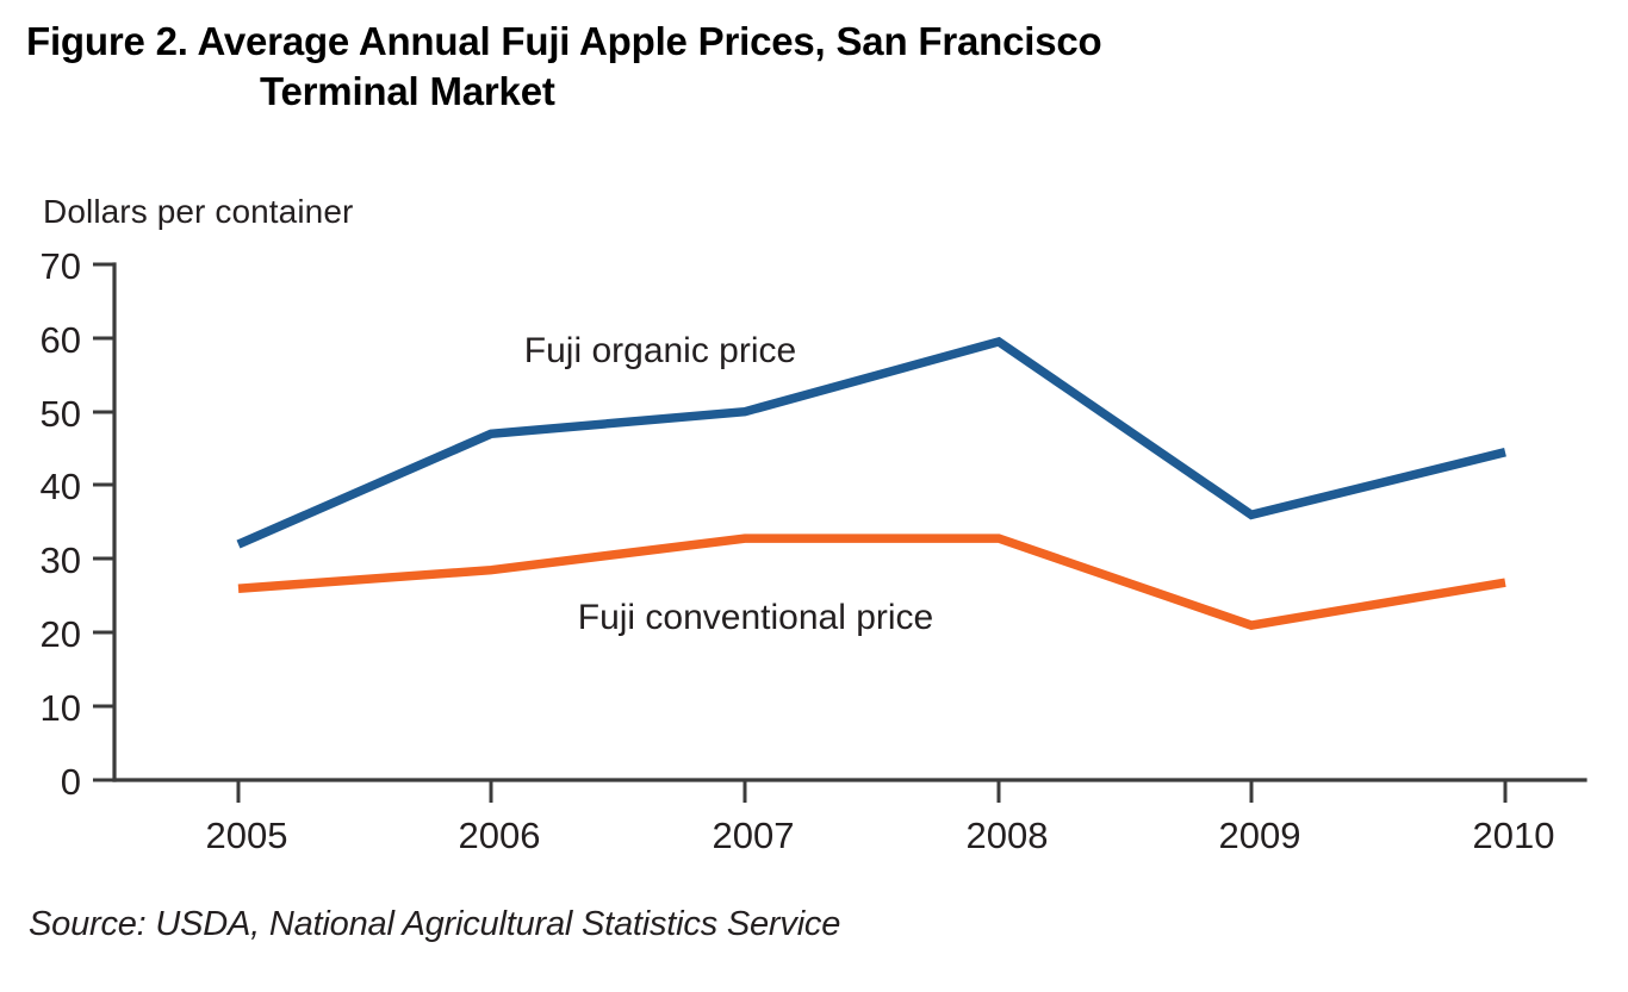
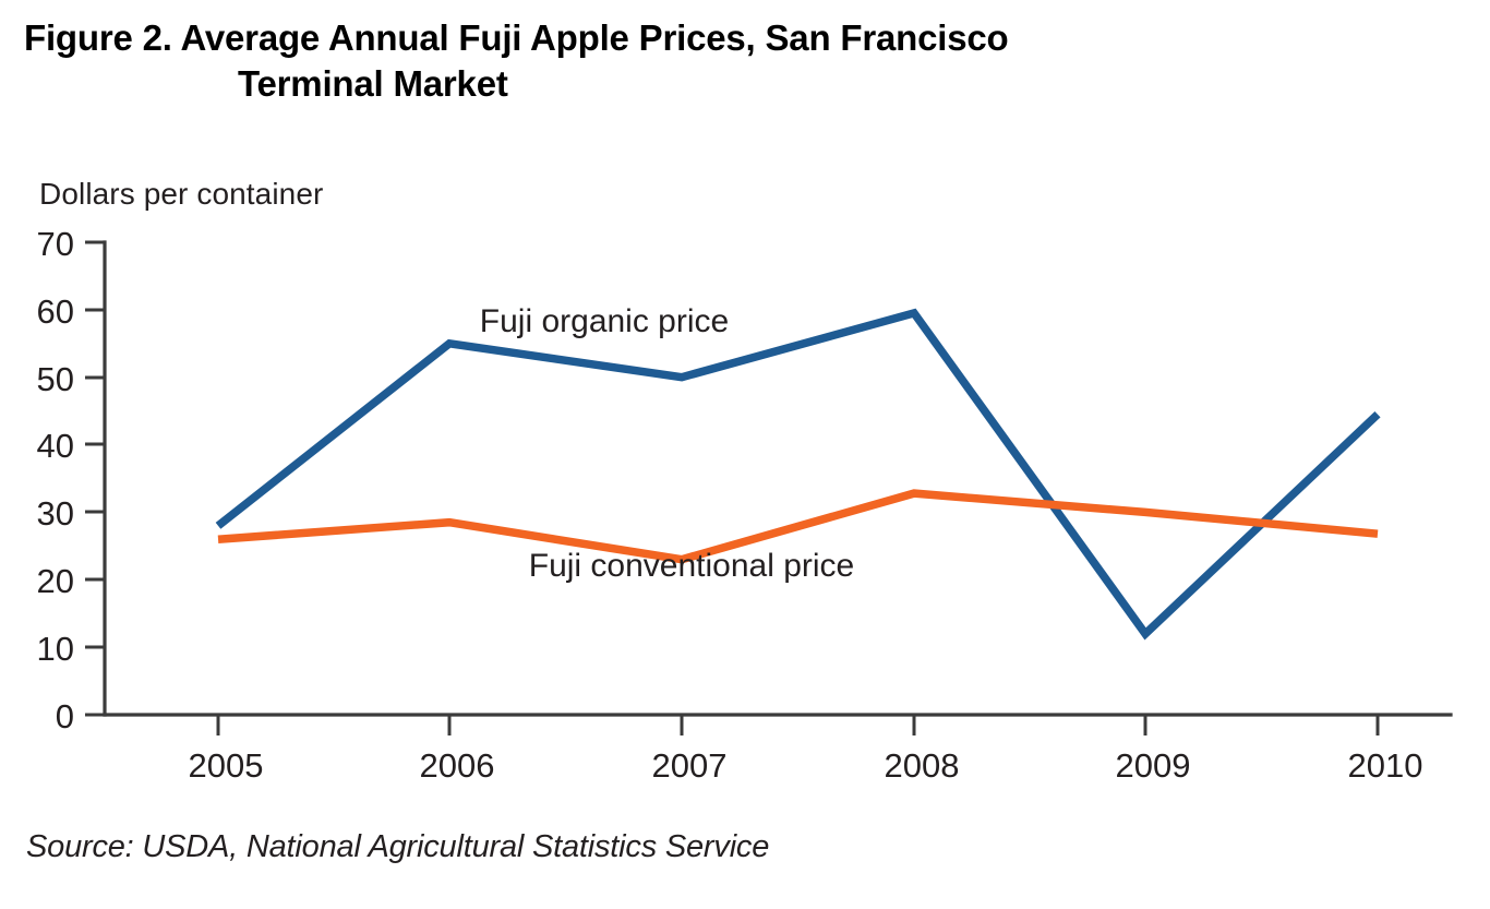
Fuji organic price/2005: 32 -> 28
Fuji organic price/2006: 47 -> 55
Fuji conventional price/2007: 33 -> 23
Fuji organic price/2009: 36 -> 12
Fuji conventional price/2009: 21 -> 30
